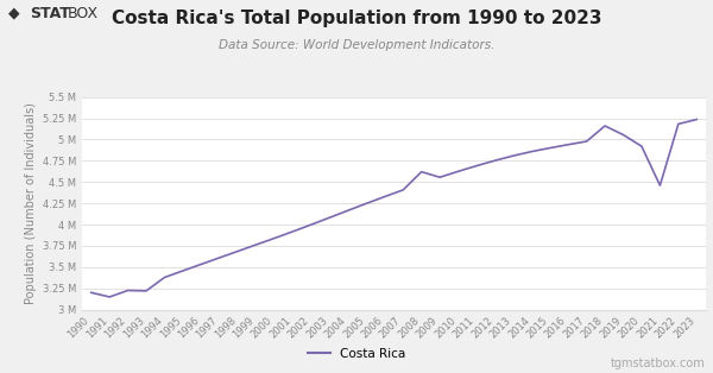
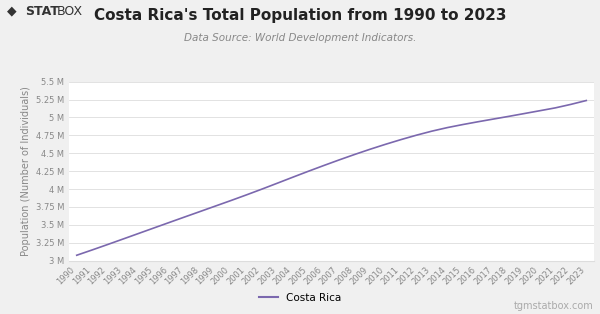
1990: 3.20 M -> 3.08 M
1993: 3.22 M -> 3.30 M
2008: 4.62 M -> 4.48 M
2018: 5.16 M -> 5.02 M
2020: 4.92 M -> 5.09 M
2021: 4.46 M -> 5.13 M
